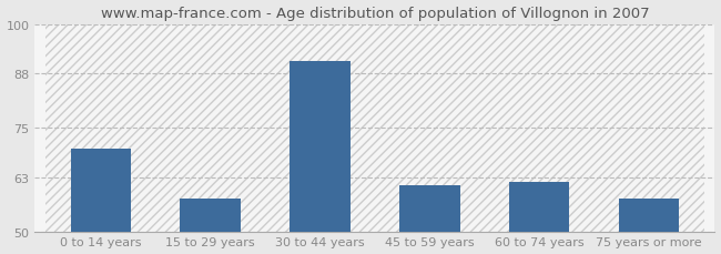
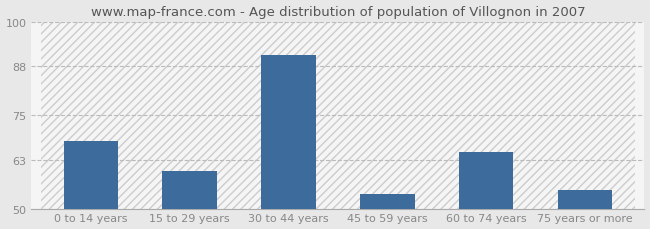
0 to 14 years: 70 -> 68
15 to 29 years: 58 -> 60
45 to 59 years: 61 -> 54
60 to 74 years: 62 -> 65
75 years or more: 58 -> 55
